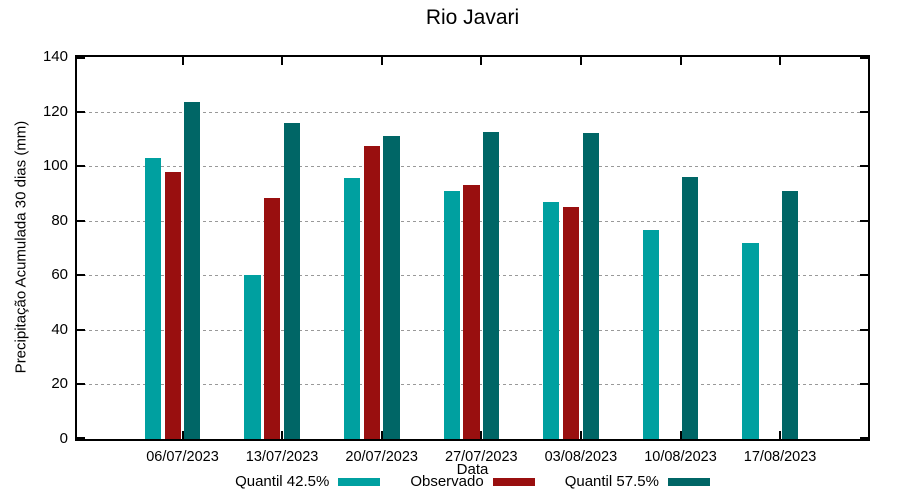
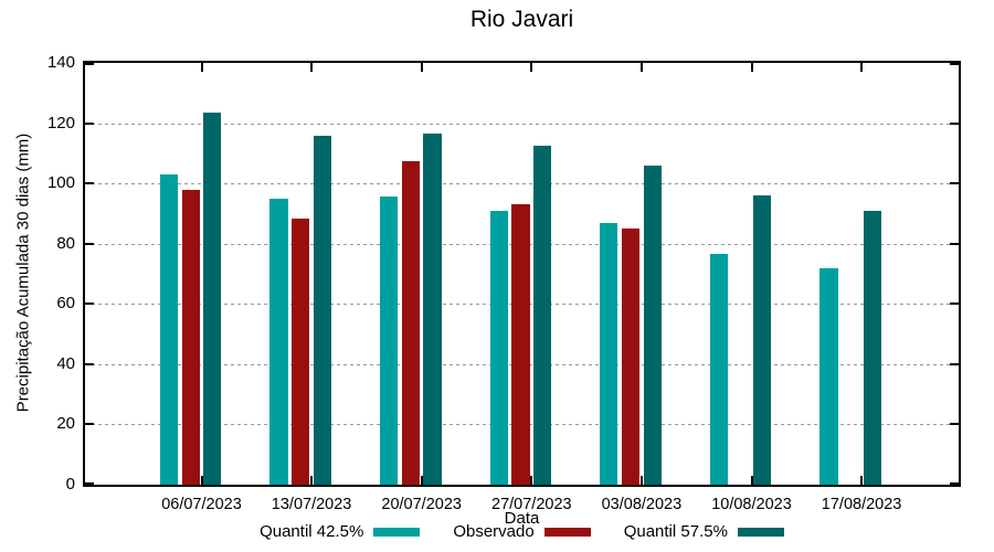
Quantil 42.5%/13/07/2023: 60 -> 95
Quantil 57.5%/20/07/2023: 111 -> 116
Quantil 57.5%/03/08/2023: 112 -> 106
